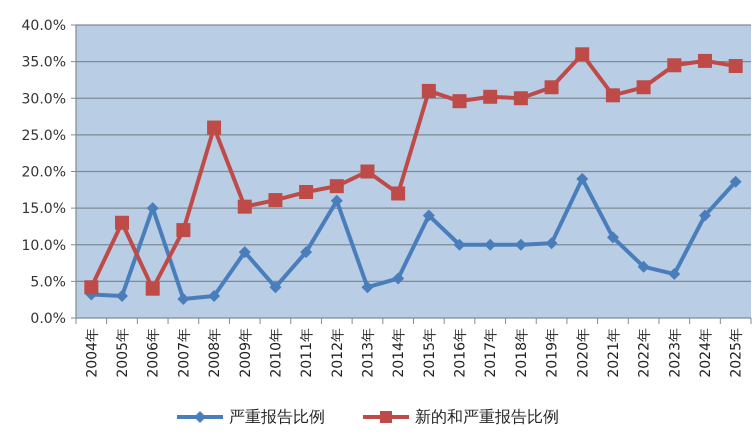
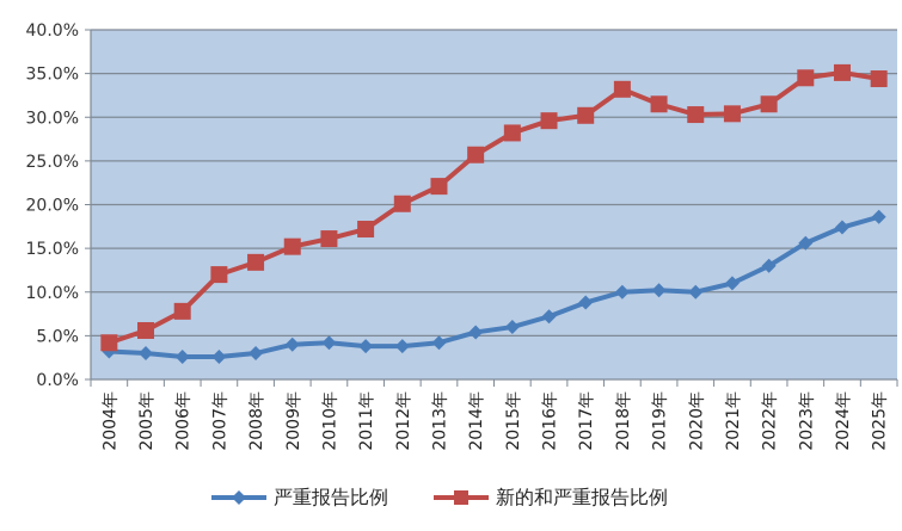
新的和严重报告比例/2005年: 13% -> 6%
严重报告比例/2006年: 15% -> 3%
新的和严重报告比例/2006年: 4% -> 8%
新的和严重报告比例/2008年: 26% -> 13%
严重报告比例/2009年: 9% -> 4%
严重报告比例/2011年: 9% -> 4%
严重报告比例/2012年: 16% -> 4%
新的和严重报告比例/2012年: 18% -> 20%
新的和严重报告比例/2013年: 20% -> 22%
新的和严重报告比例/2014年: 17% -> 26%
严重报告比例/2015年: 14% -> 6%
新的和严重报告比例/2015年: 31% -> 28%
严重报告比例/2016年: 10% -> 7%
严重报告比例/2017年: 10% -> 9%
新的和严重报告比例/2018年: 30% -> 33%
严重报告比例/2020年: 19% -> 10%
新的和严重报告比例/2020年: 36% -> 30%
严重报告比例/2022年: 7% -> 13%
严重报告比例/2023年: 6% -> 16%
严重报告比例/2024年: 14% -> 17%
